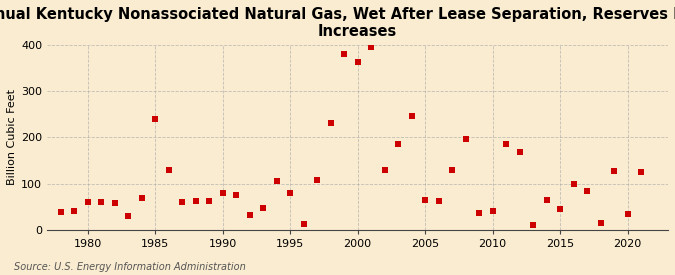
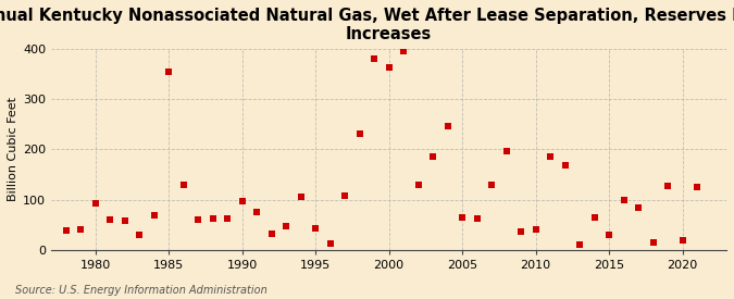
1980: 60 -> 92
1985: 240 -> 355
1990: 80 -> 97
1995: 80 -> 42
2015: 45 -> 30
2020: 35 -> 18
